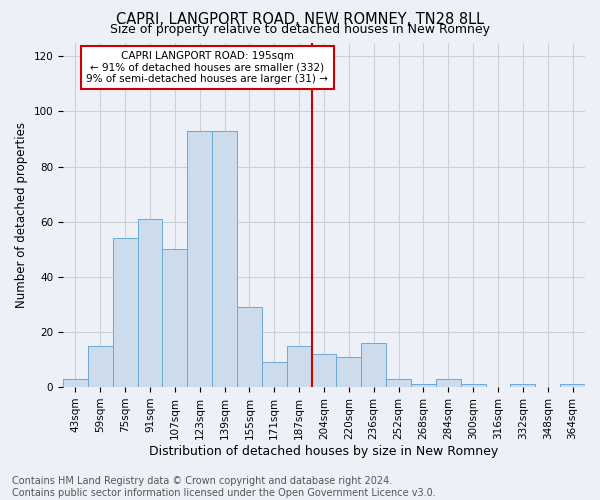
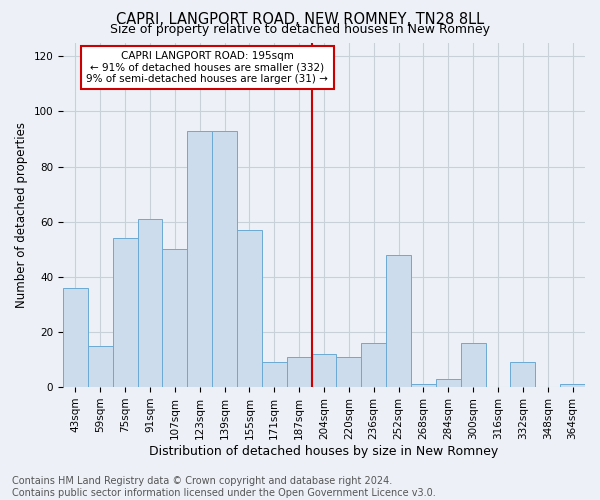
43sqm: 3 -> 36
155sqm: 29 -> 57
187sqm: 15 -> 11
252sqm: 3 -> 48
300sqm: 1 -> 16
332sqm: 1 -> 9
